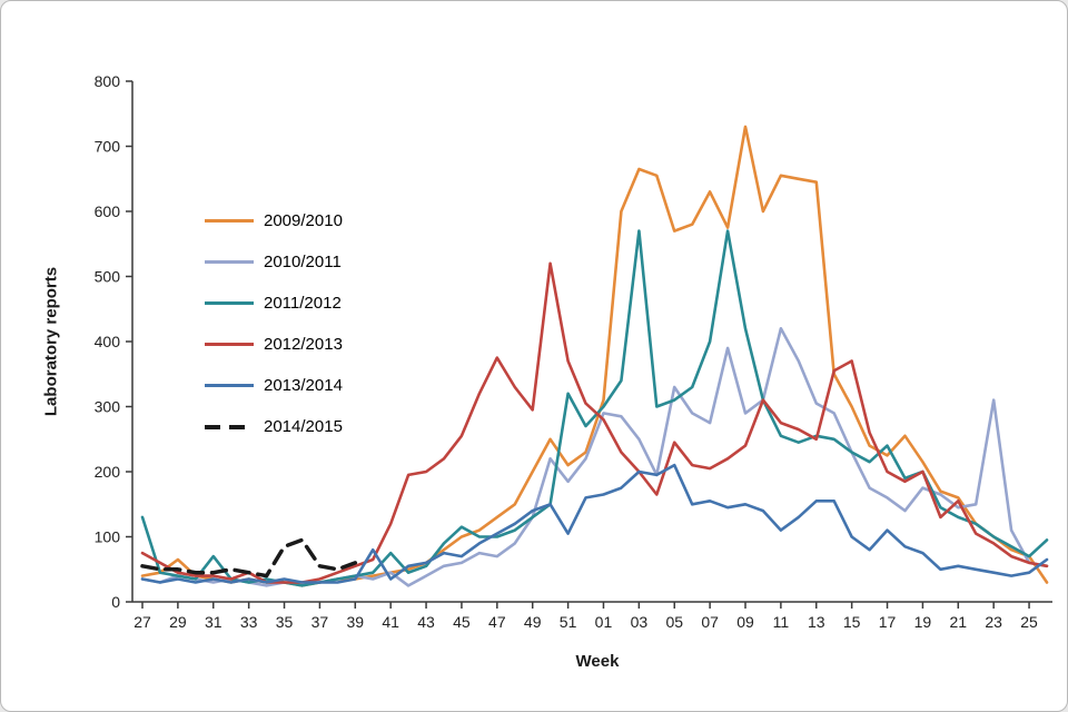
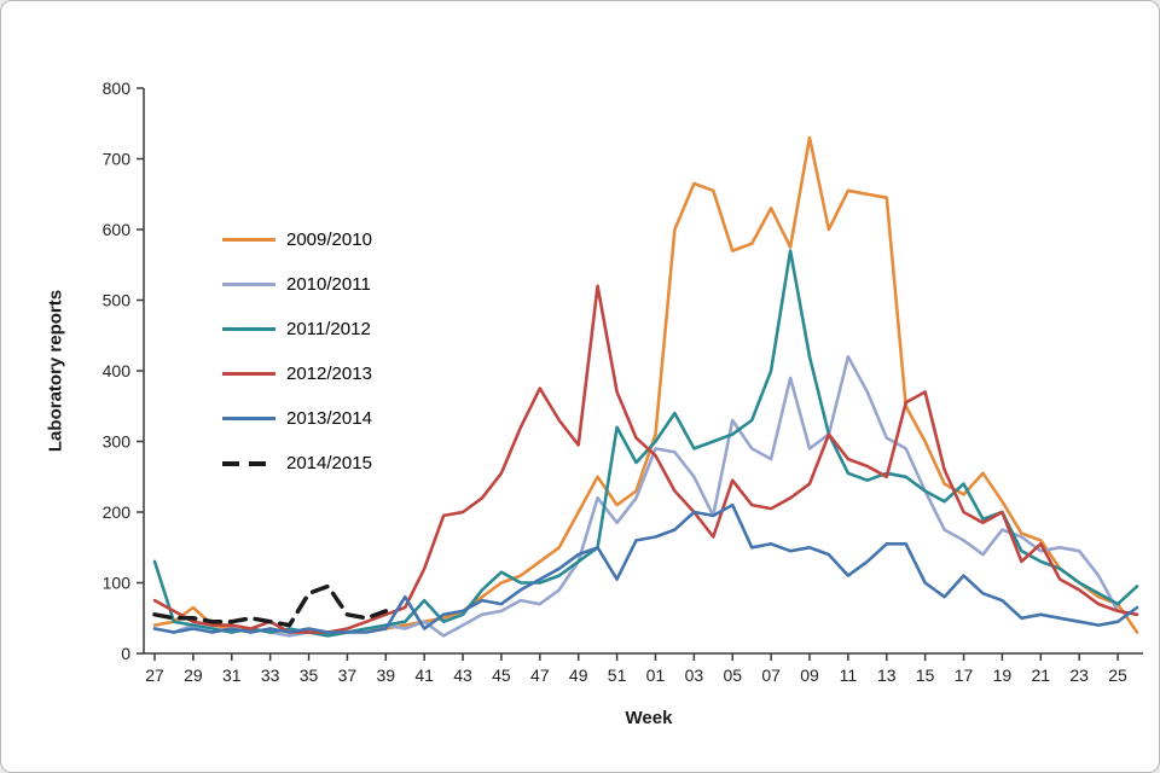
2011/2012/31: 70 -> 30
2011/2012/03: 570 -> 290
2010/2011/23: 310 -> 140
